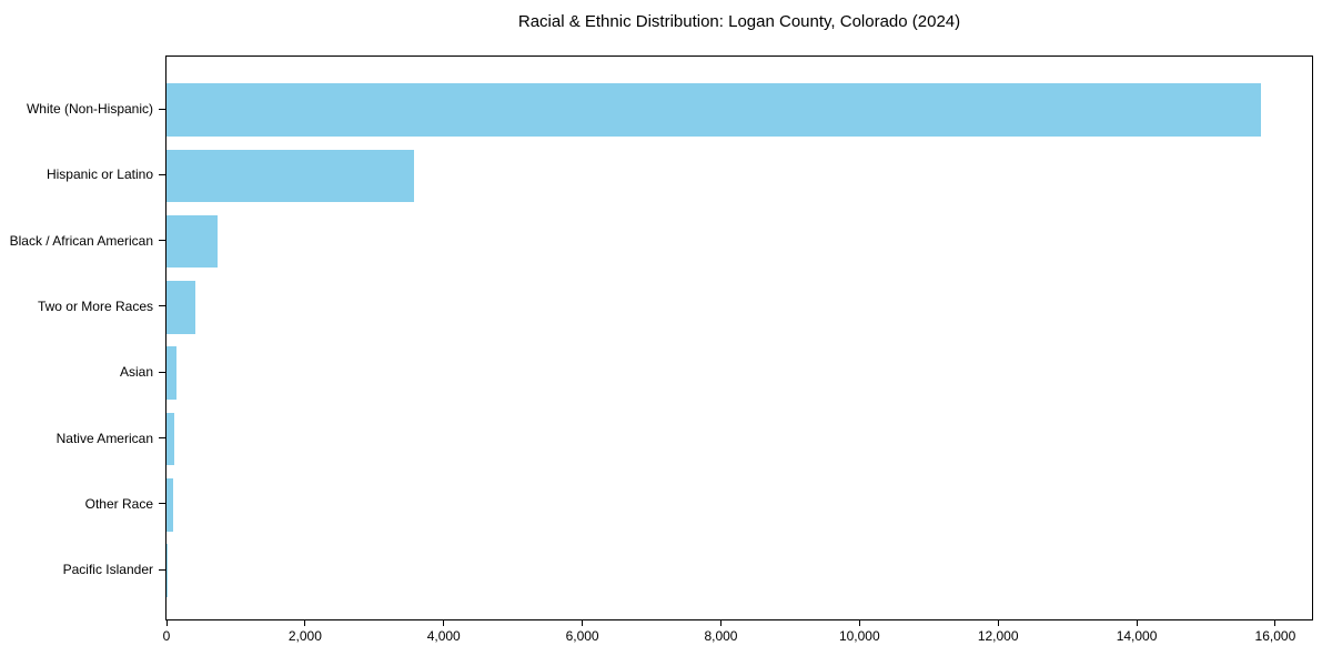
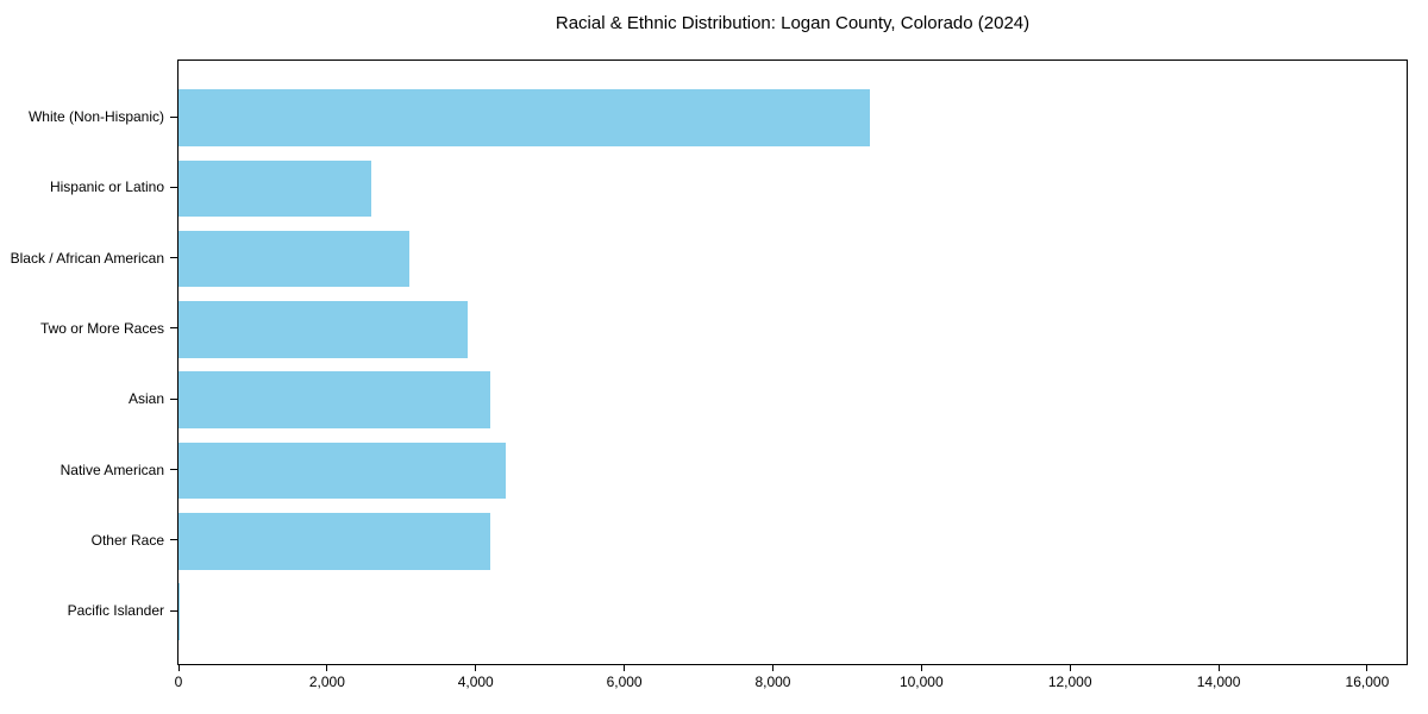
White (Non-Hispanic): 15800 -> 9300
Hispanic or Latino: 3600 -> 2600
Black / African American: 700 -> 3100
Two or More Races: 400 -> 3900
Asian: 200 -> 4200
Native American: 100 -> 4400
Other Race: 100 -> 4200
